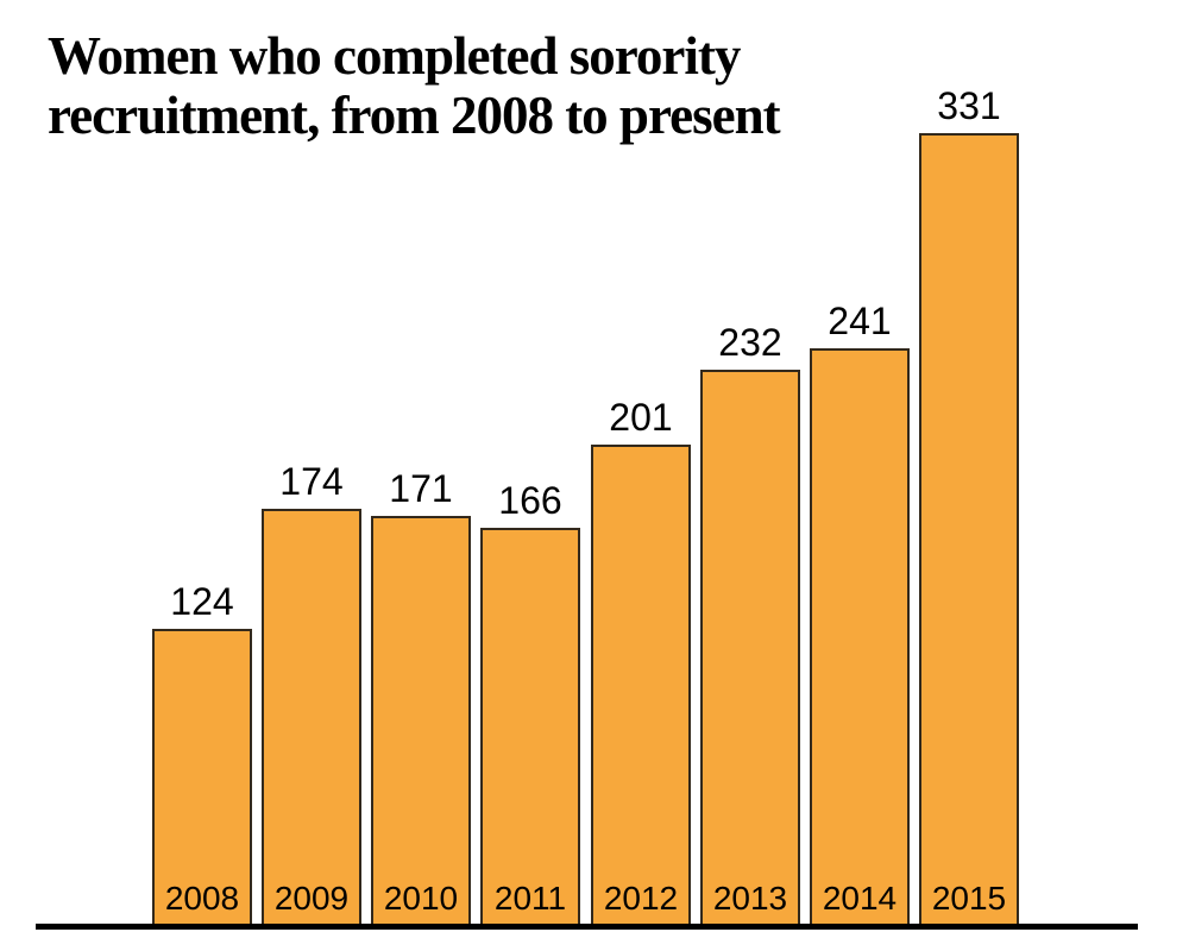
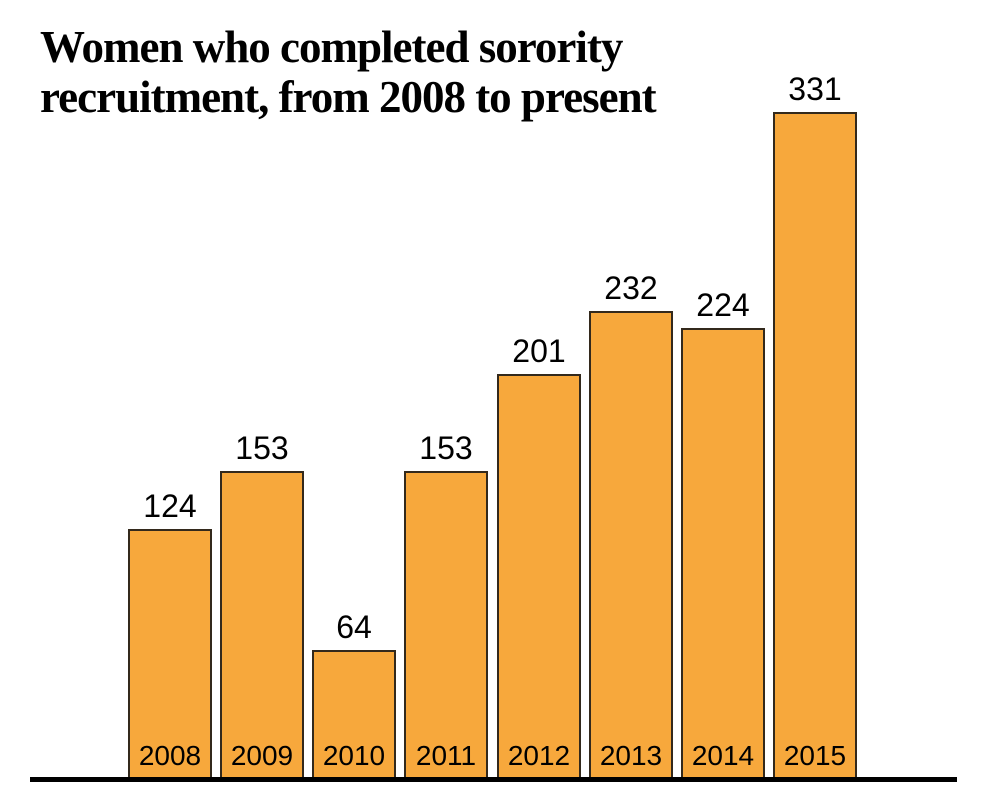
2009: 174 -> 153
2010: 171 -> 64
2011: 166 -> 153
2014: 241 -> 224
